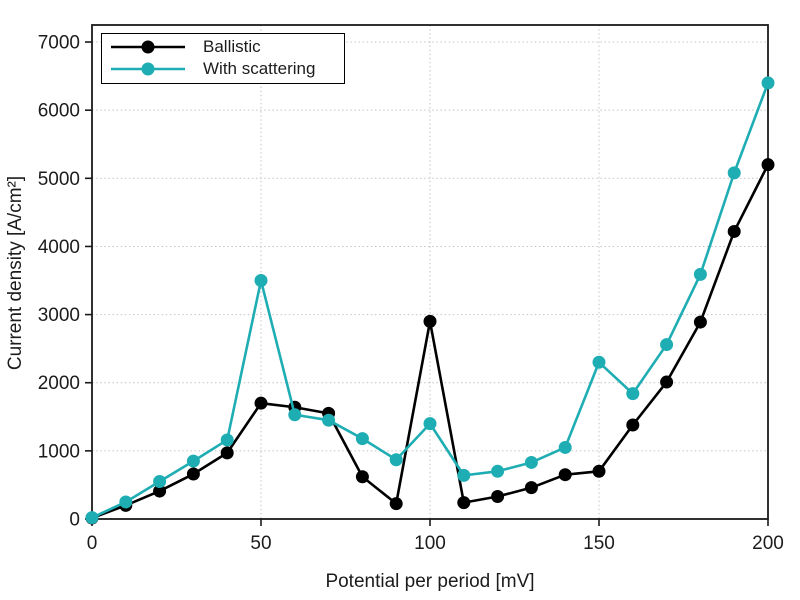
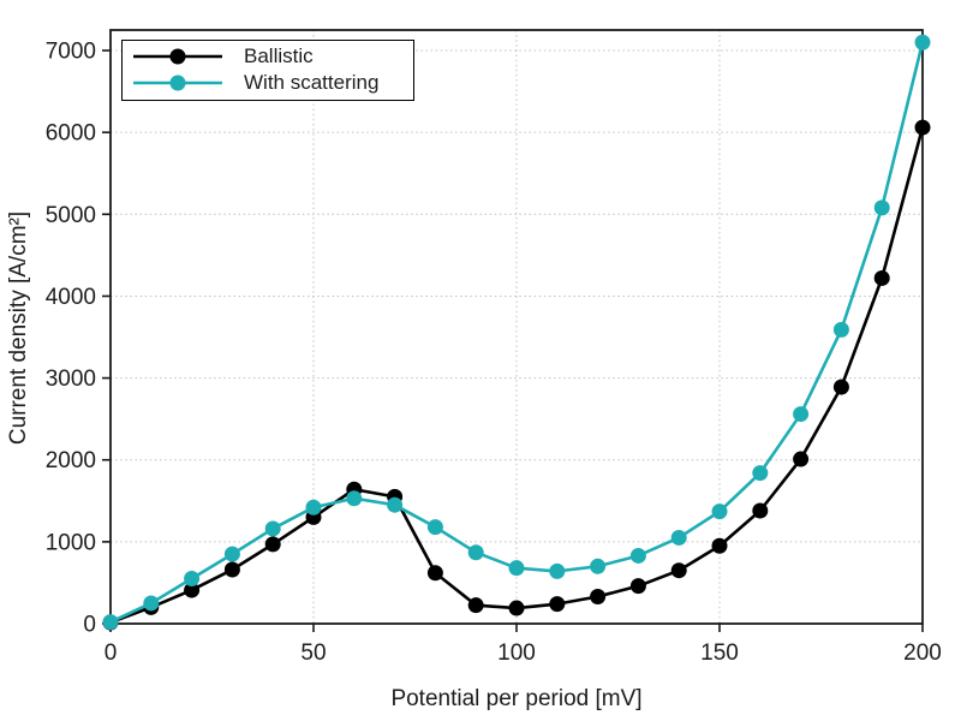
Ballistic/50: 1700 -> 1300
With scattering/50: 3500 -> 1400
Ballistic/100: 2900 -> 200
With scattering/100: 1400 -> 700
Ballistic/150: 700 -> 1000
With scattering/150: 2300 -> 1400
Ballistic/200: 5200 -> 6100
With scattering/200: 6400 -> 7100
